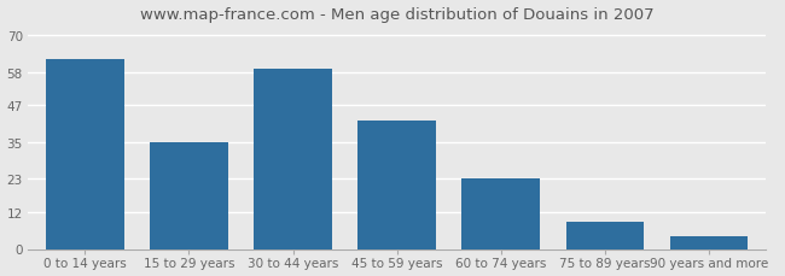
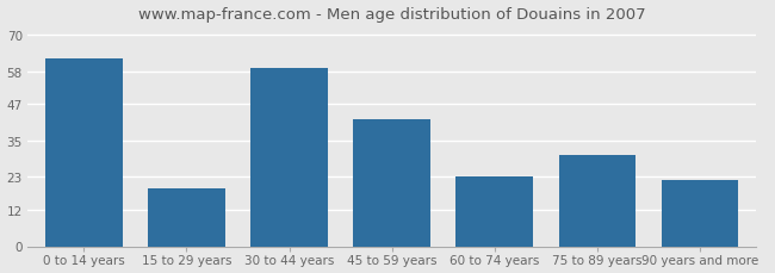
15 to 29 years: 35 -> 19
75 to 89 years: 9 -> 30
90 years and more: 4 -> 22
